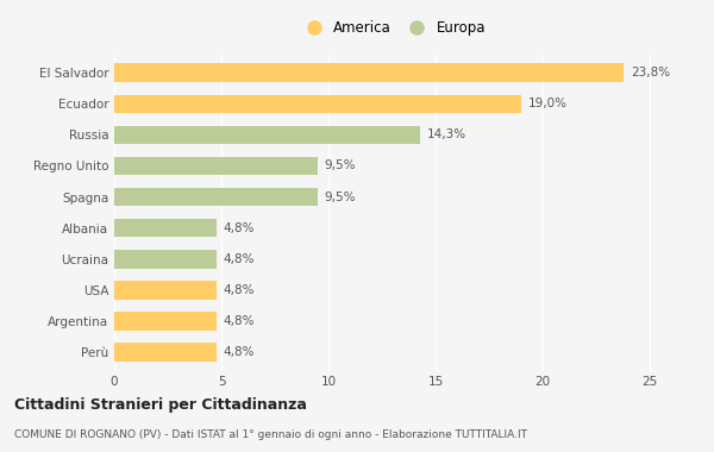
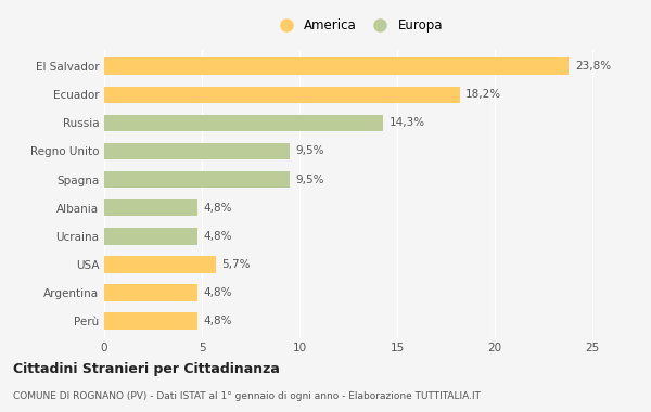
Ecuador: 19,0% -> 18,2%
USA: 4,8% -> 5,7%
